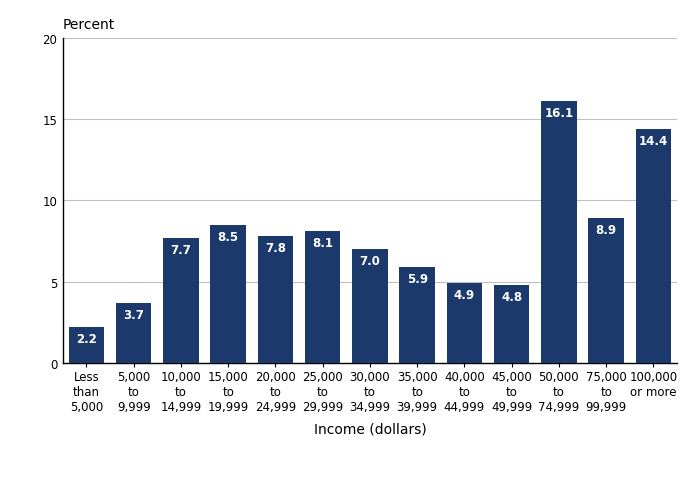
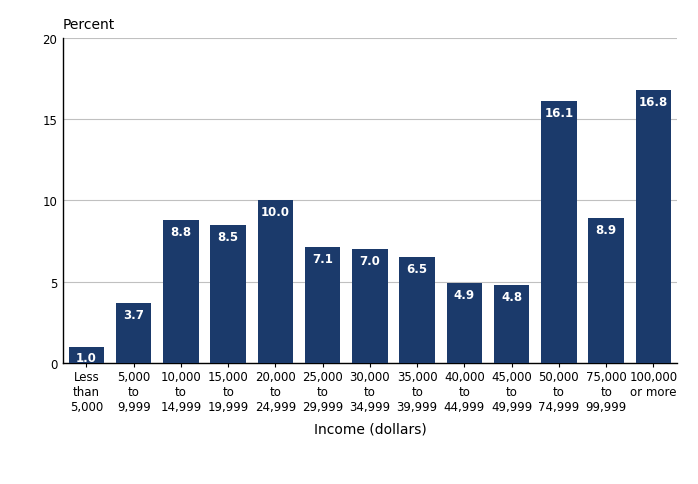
Less than 5,000: 2.2 -> 1.0
10,000 to 14,999: 7.7 -> 8.8
20,000 to 24,999: 7.8 -> 10.0
25,000 to 29,999: 8.1 -> 7.1
35,000 to 39,999: 5.9 -> 6.5
100,000 or more: 14.4 -> 16.8
